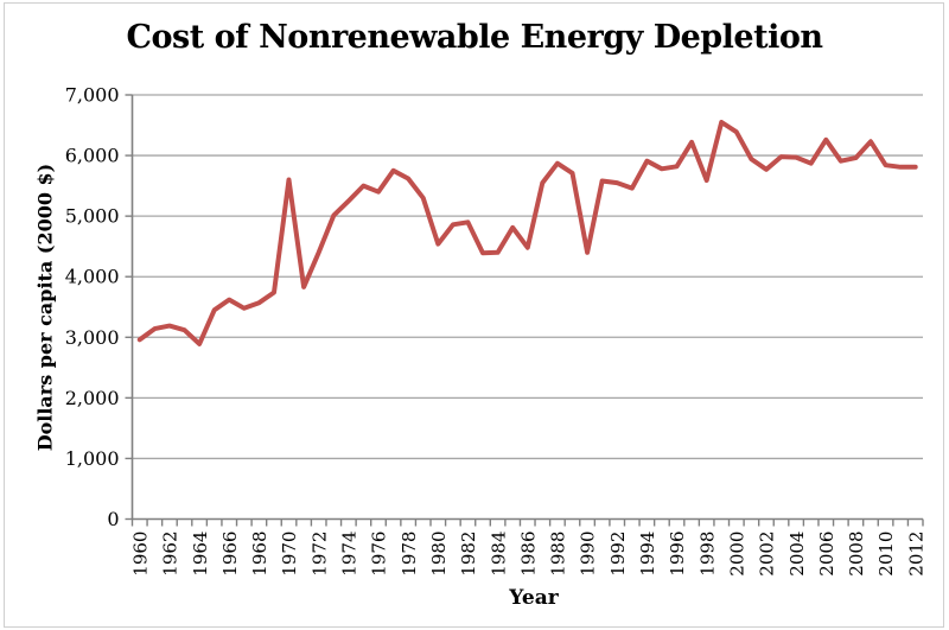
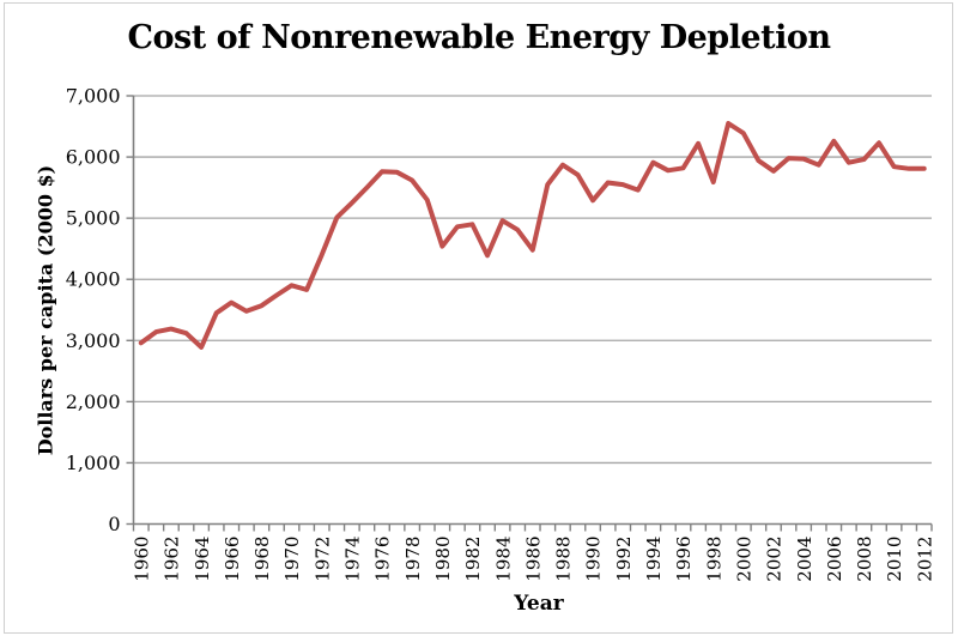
1970: 5600 -> 3900
1976: 5400 -> 5800
1984: 4400 -> 5000
1990: 4400 -> 5300
